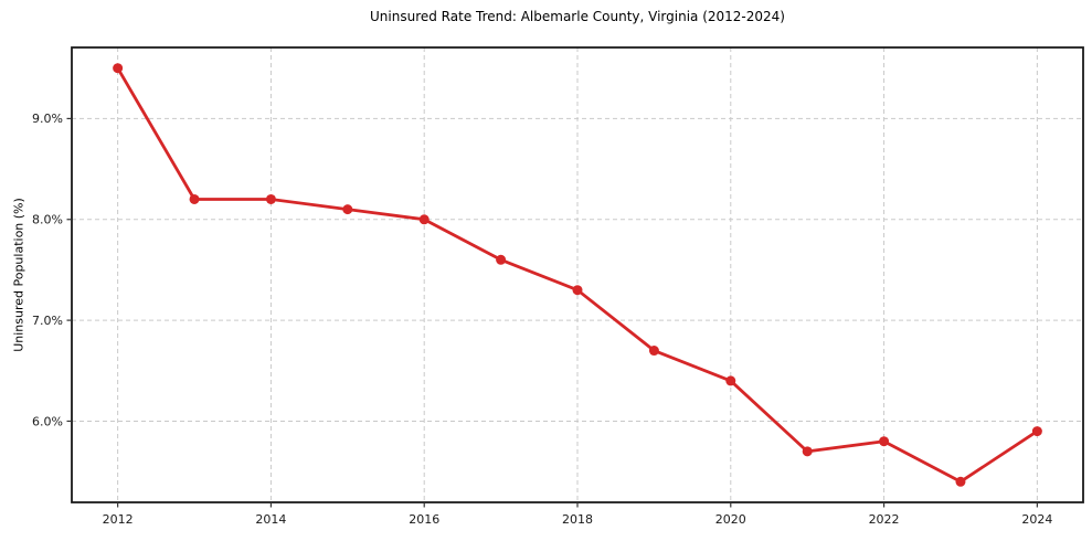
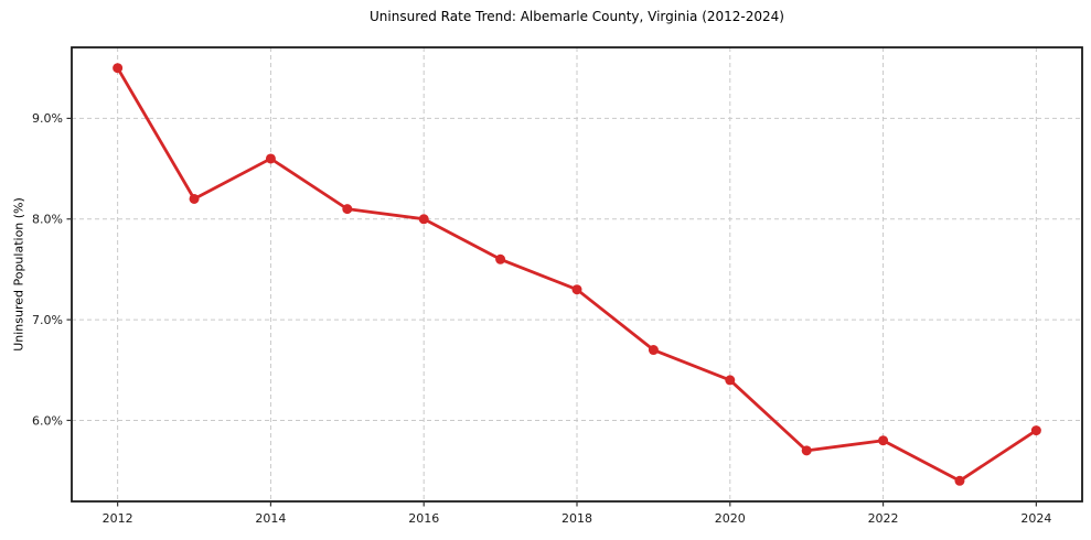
2014: 8.2% -> 8.6%
